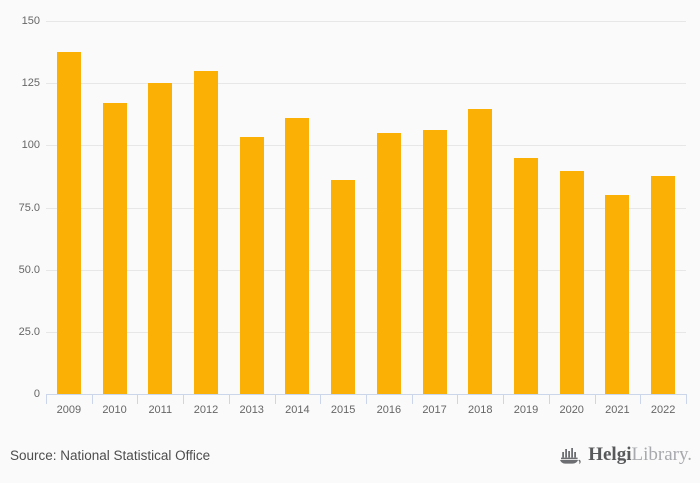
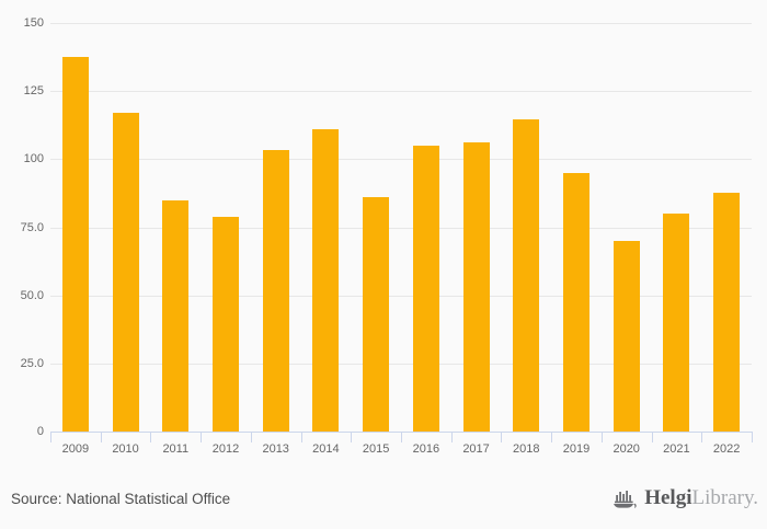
2011: 125 -> 85
2012: 130 -> 79
2020: 90 -> 70
